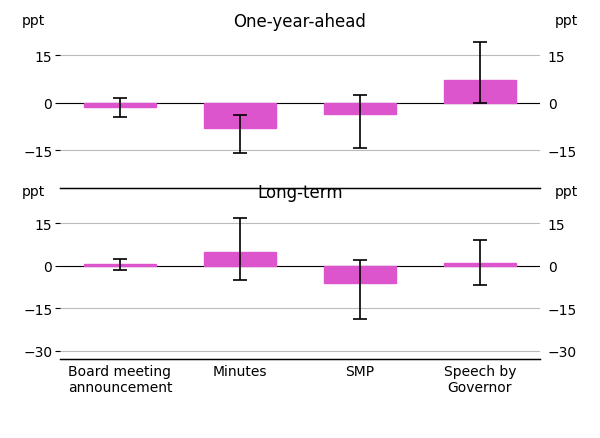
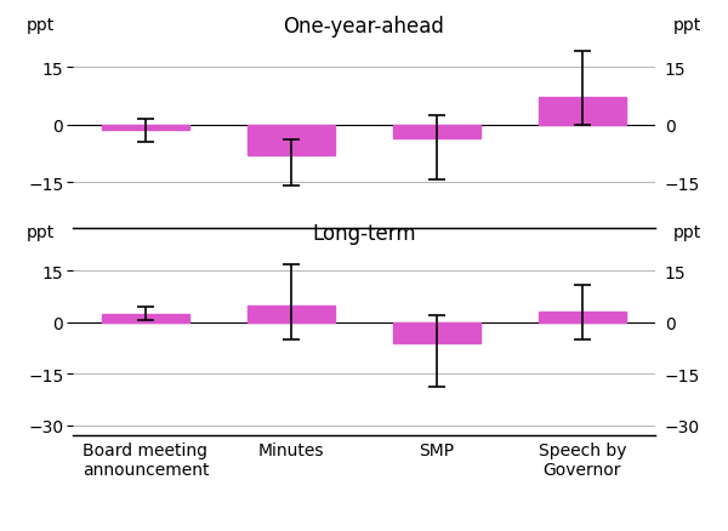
Long-term/Board meeting announcement: 0.5 -> 2.5
Long-term/Speech by Governor: 1.0 -> 3.0
